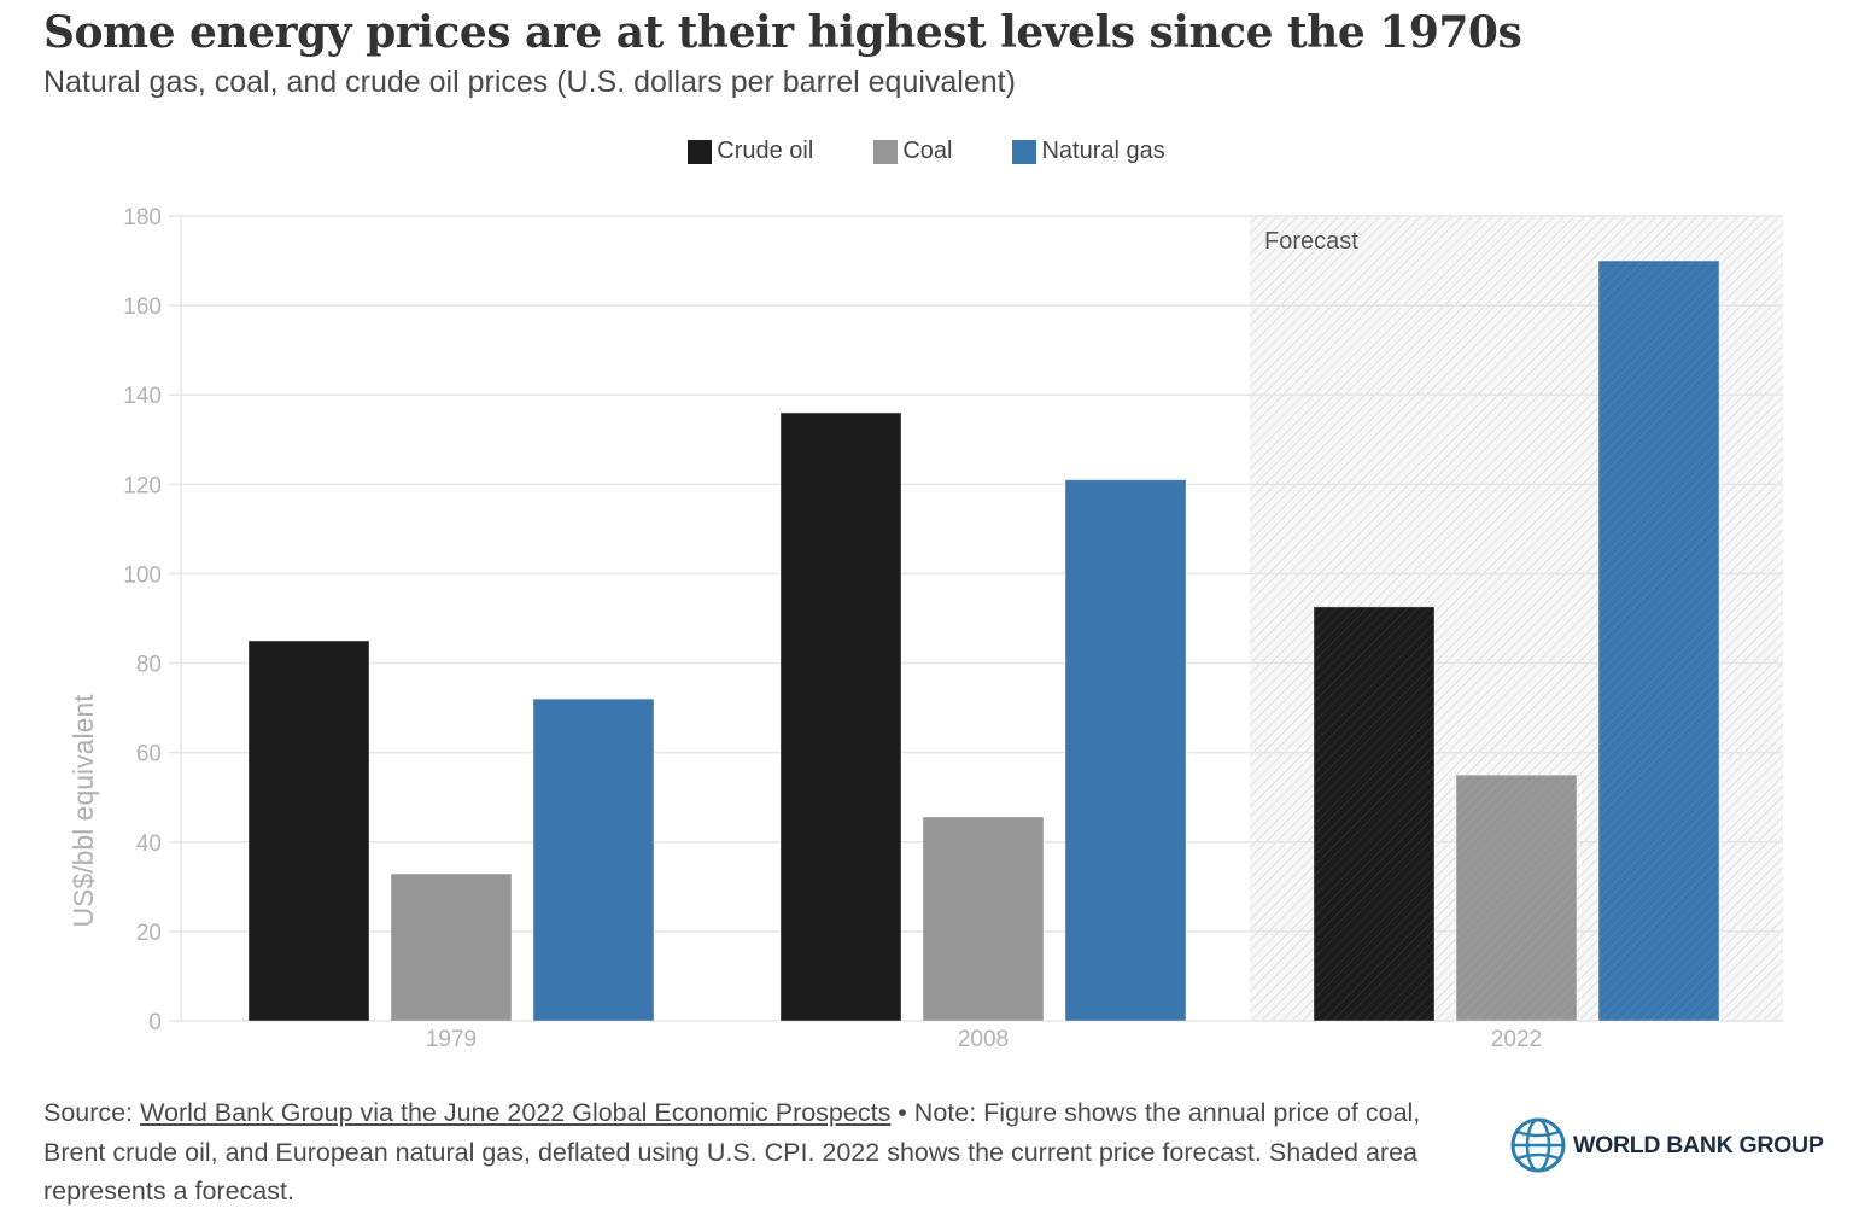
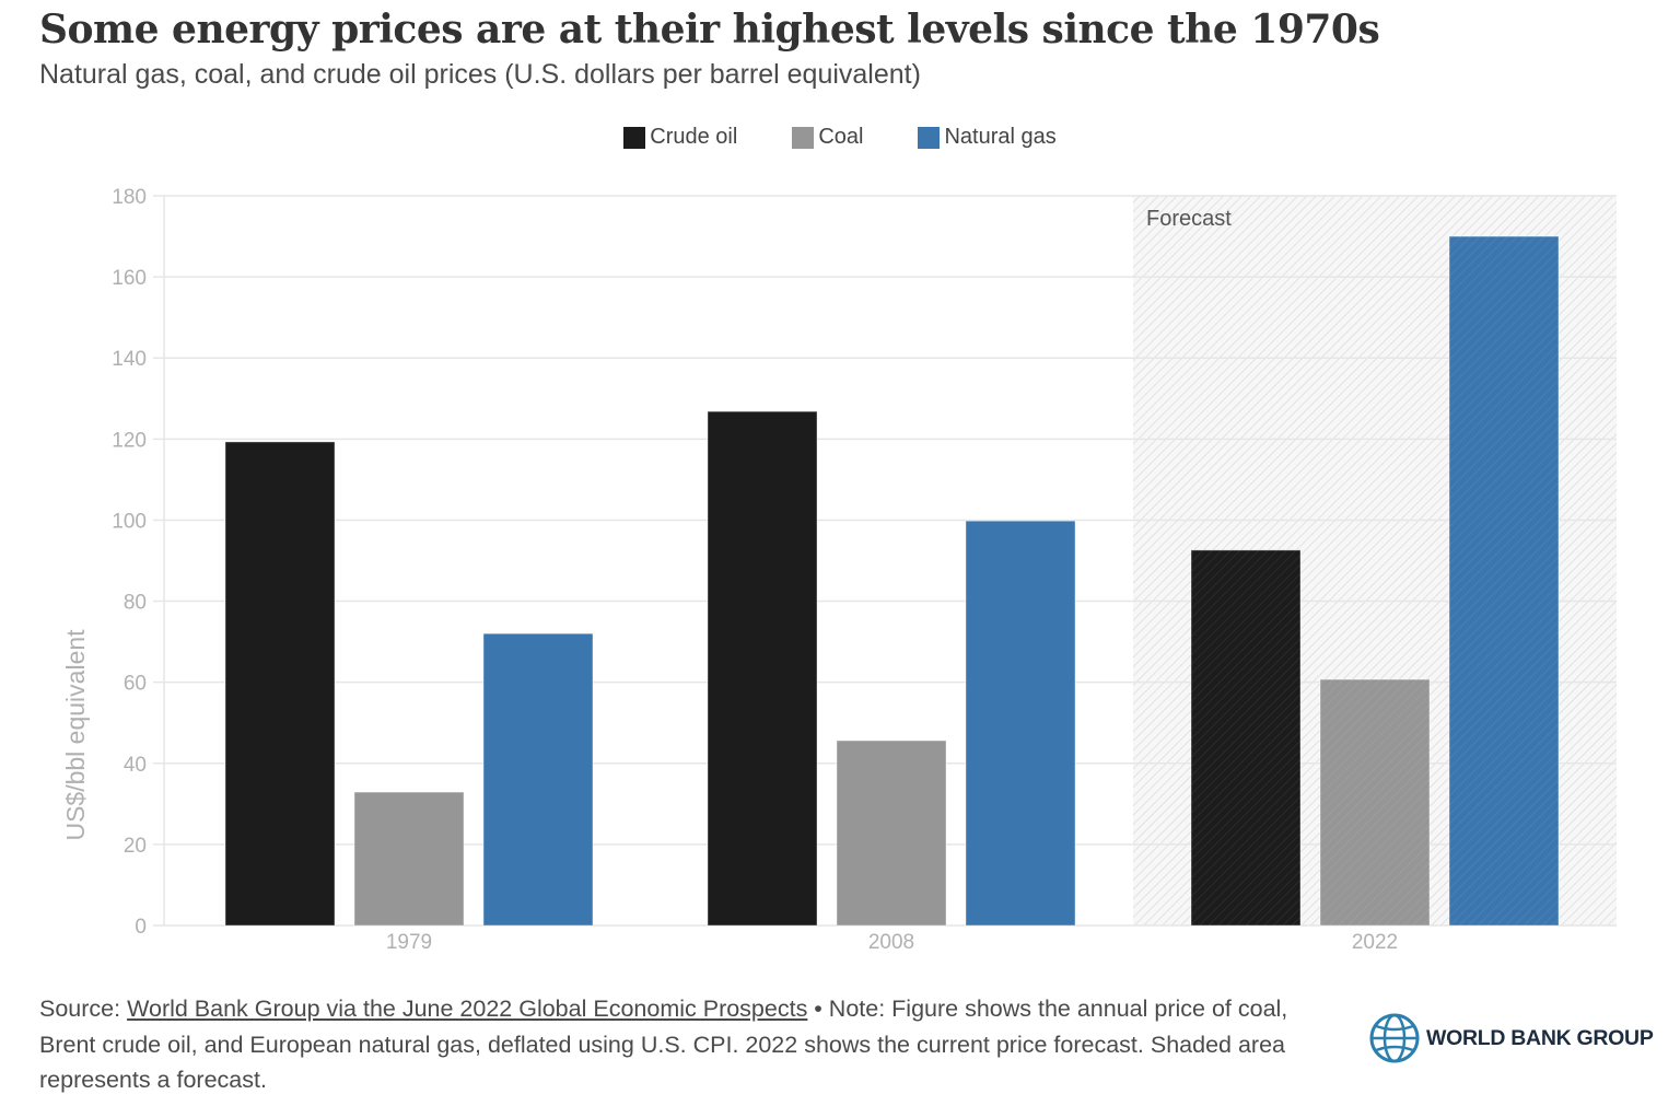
Crude oil/1979: 85 -> 119
Crude oil/2008: 136 -> 127
Natural gas/2008: 121 -> 100
Coal/2022: 55 -> 61
